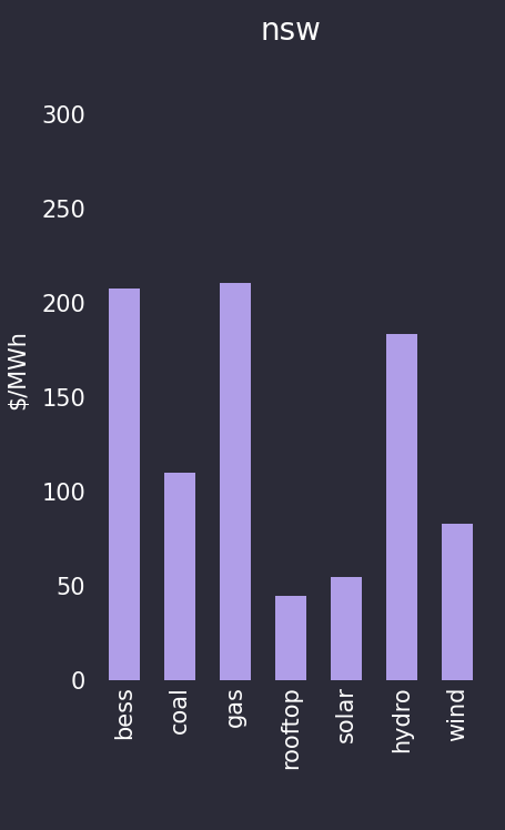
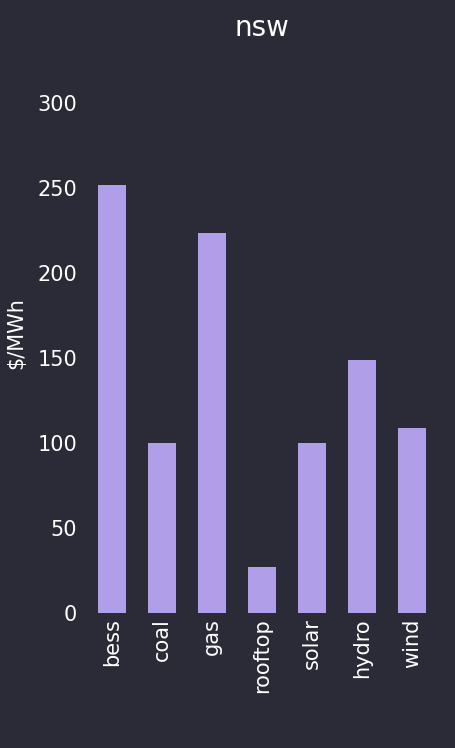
bess: 208 -> 252
coal: 110 -> 100
gas: 211 -> 224
rooftop: 45 -> 27
solar: 55 -> 100
hydro: 184 -> 149
wind: 83 -> 109
